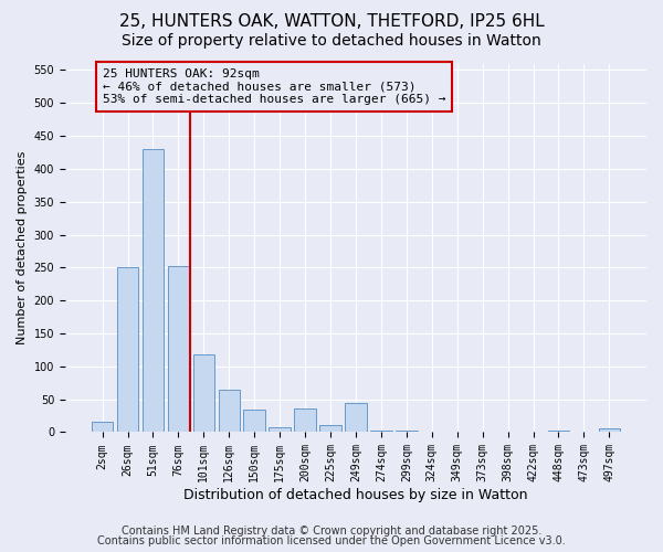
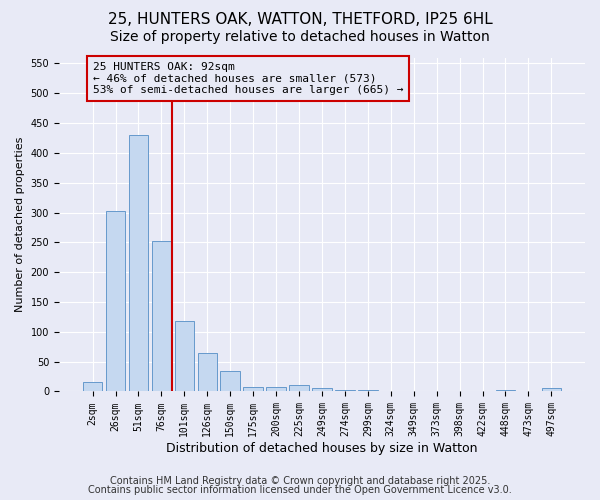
26sqm: 250 -> 302
200sqm: 36 -> 8
249sqm: 44 -> 5
